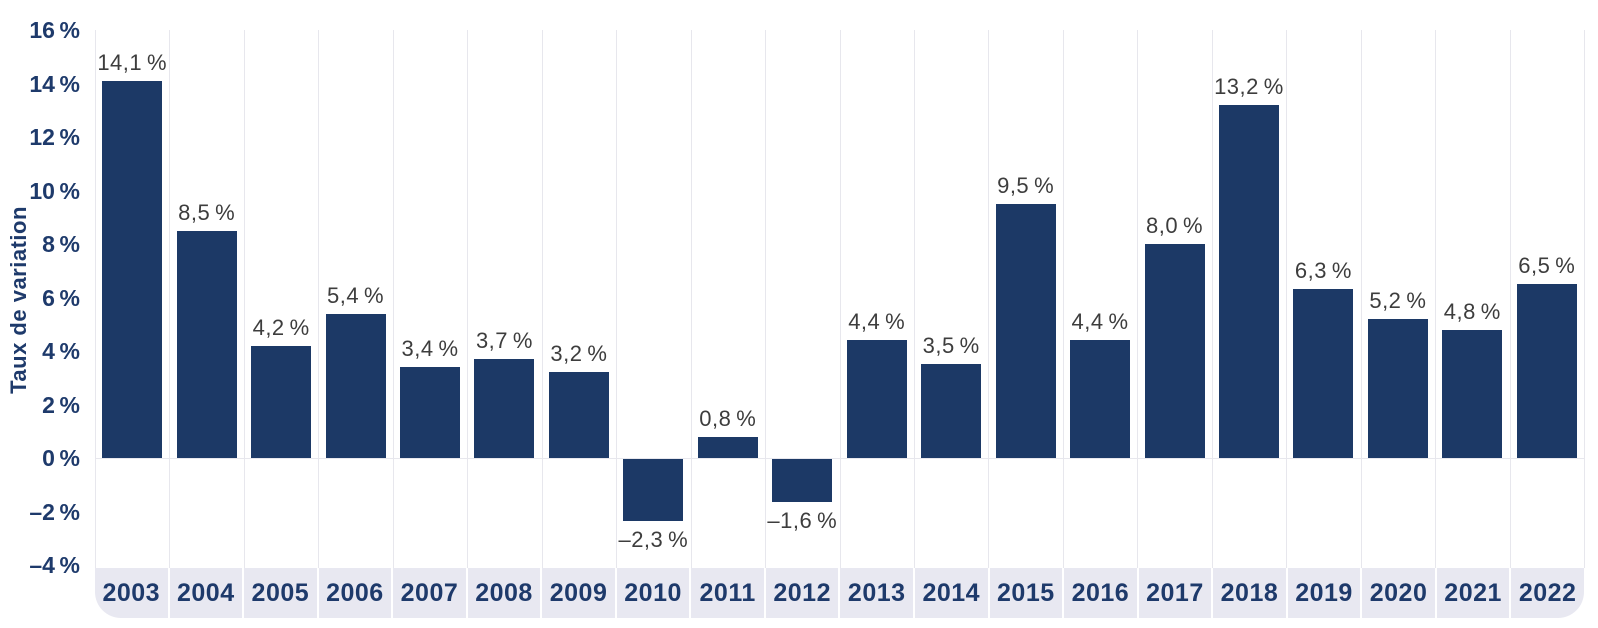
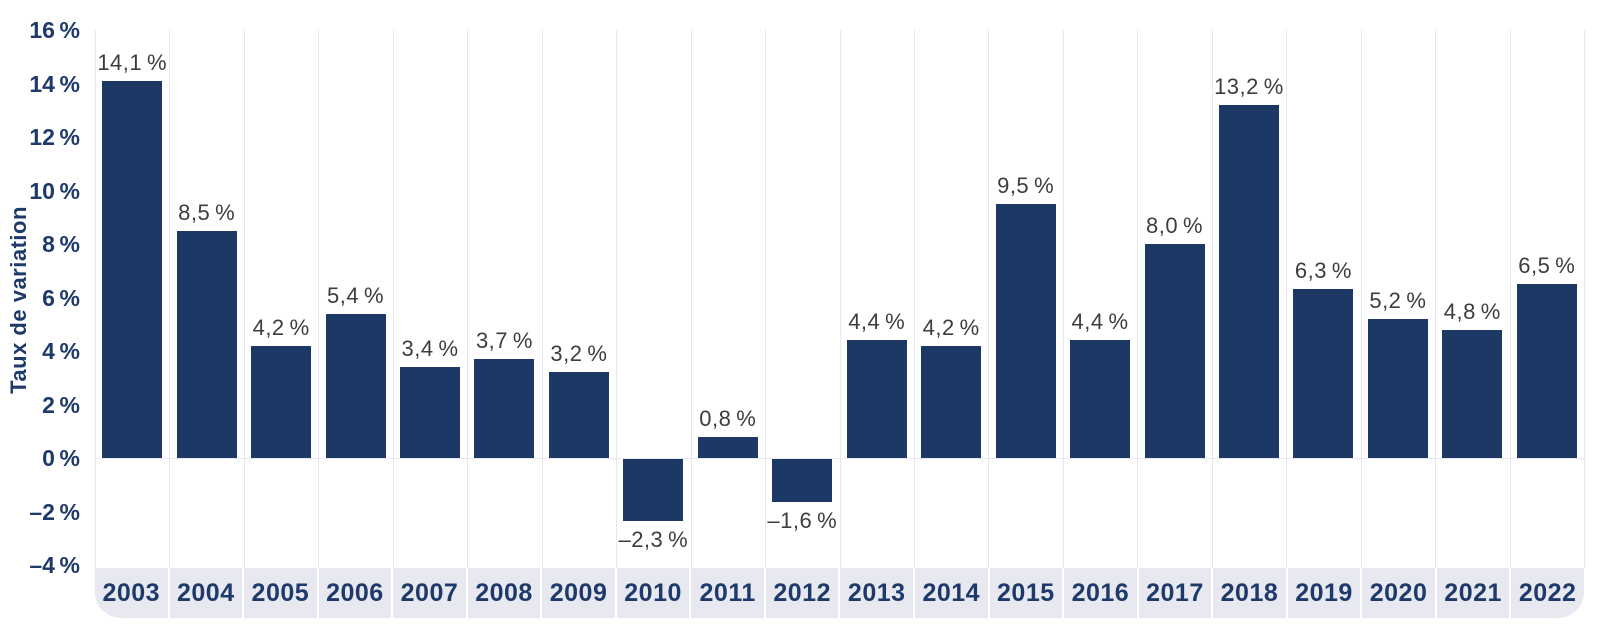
2014: 3,5 -> 4,2
